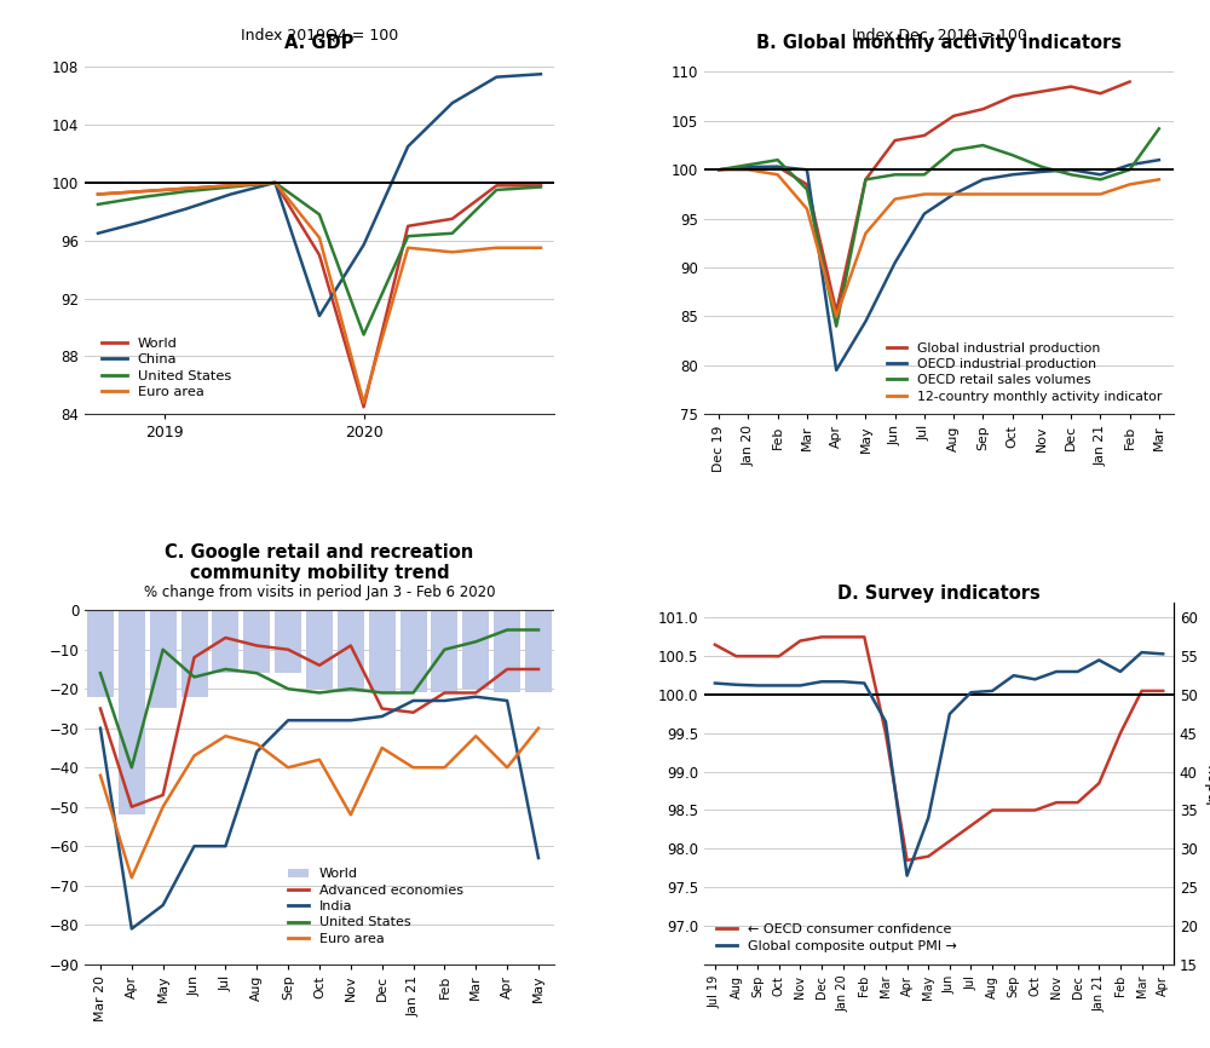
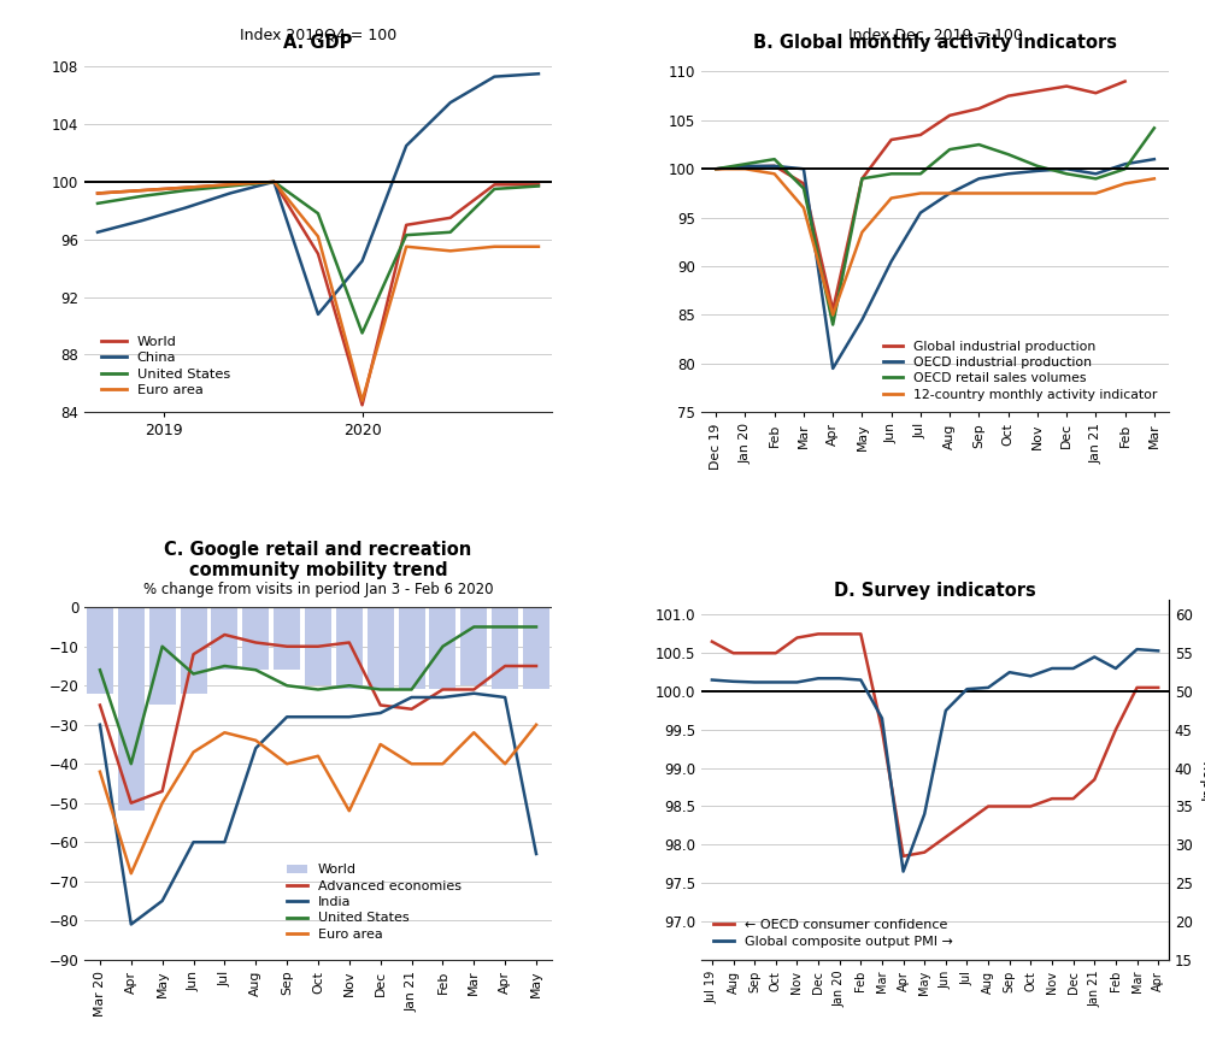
China/2020: 95.7 -> 94.5
C. Google retail and recreation community mobility trend/Advanced economies/Oct: -14 -> -10
C. Google retail and recreation community mobility trend/United States/Mar: -8 -> -5
